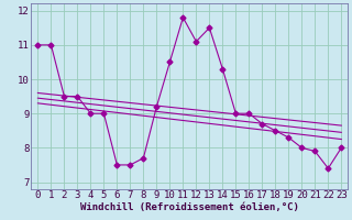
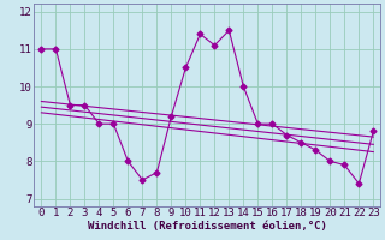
6: 7.5 -> 8.0
11: 11.8 -> 11.4
14: 10.3 -> 10.0
23: 8.0 -> 8.8
